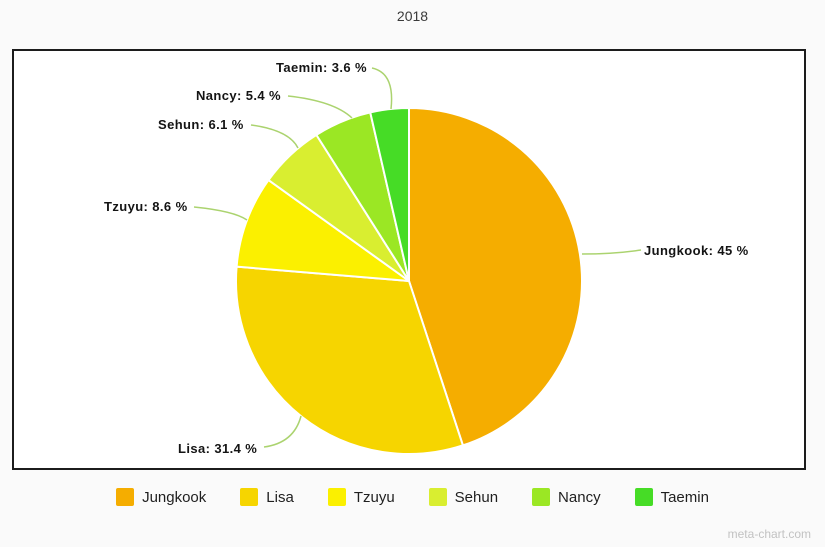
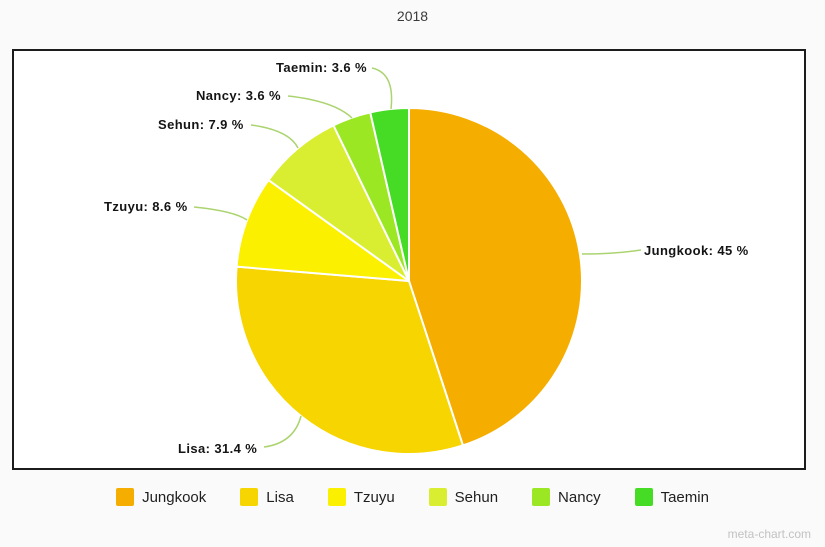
Sehun: 6.1 -> 7.9
Nancy: 5.4 -> 3.6
